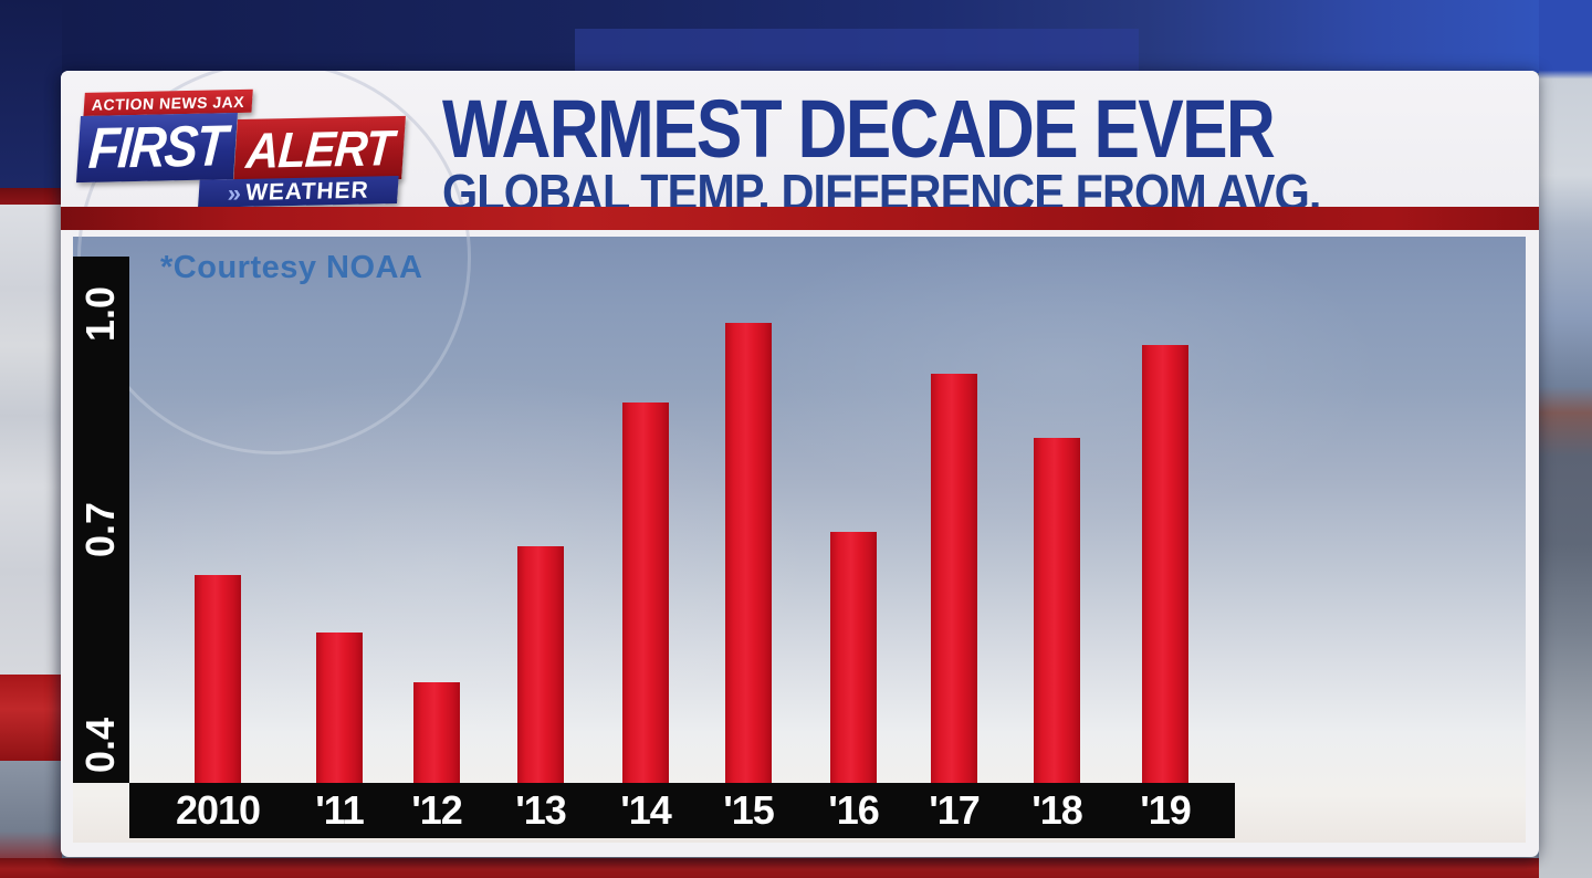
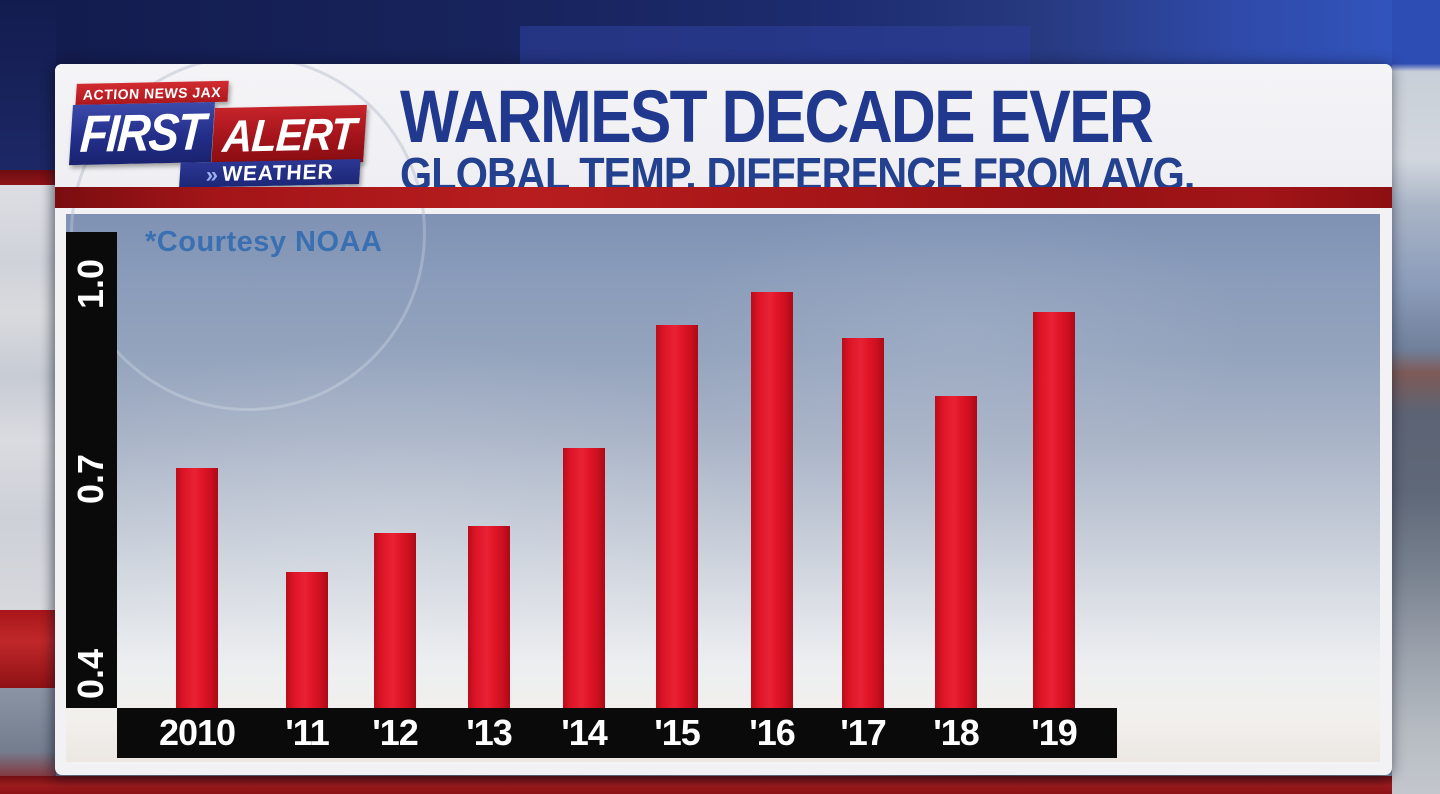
2010: 0.61 -> 0.69
'12: 0.46 -> 0.59
'13: 0.65 -> 0.60
'14: 0.85 -> 0.72
'15: 0.96 -> 0.91
'16: 0.67 -> 0.96
